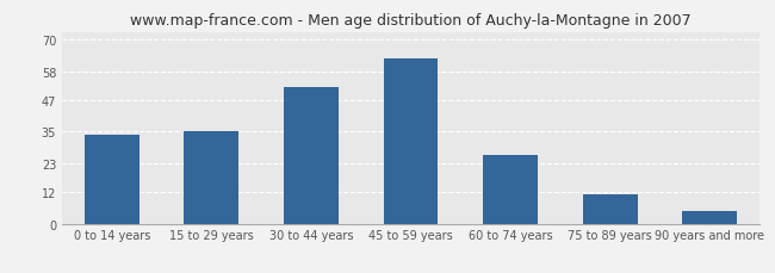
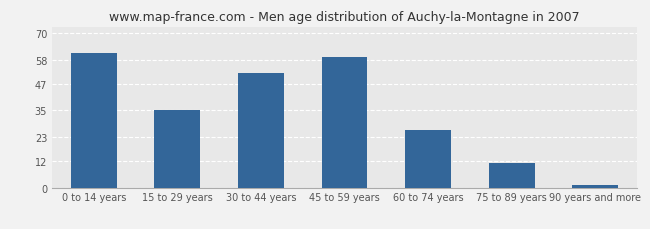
0 to 14 years: 34 -> 61
45 to 59 years: 63 -> 59
90 years and more: 5 -> 1
